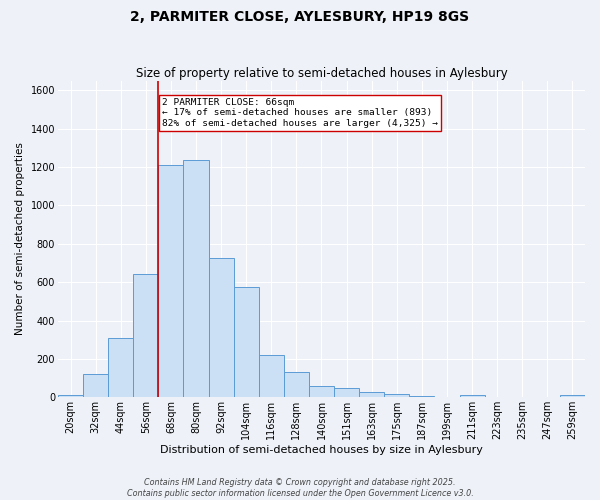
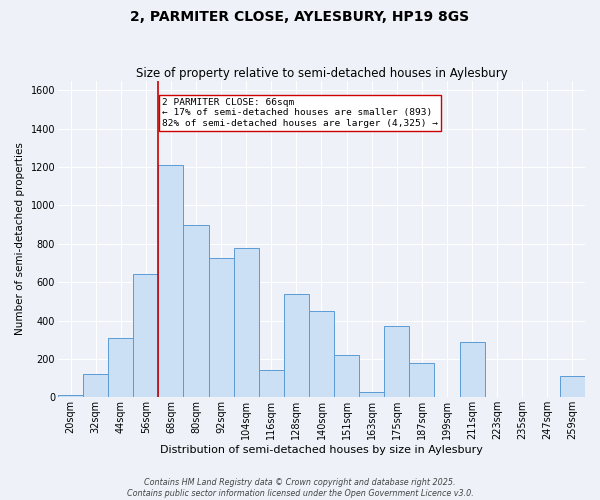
80sqm: 1240 -> 900
104sqm: 580 -> 780
116sqm: 220 -> 140
128sqm: 130 -> 540
140sqm: 60 -> 450
151sqm: 50 -> 220
175sqm: 20 -> 370
187sqm: 10 -> 180
211sqm: 10 -> 290
259sqm: 10 -> 110
